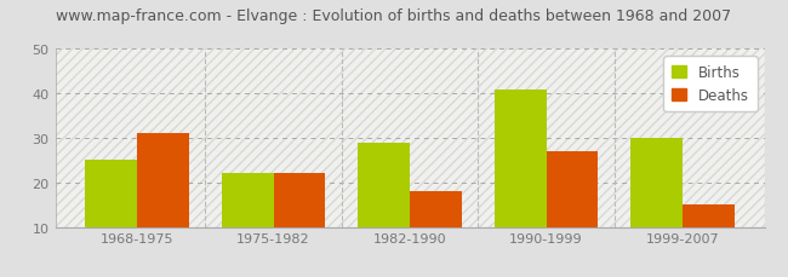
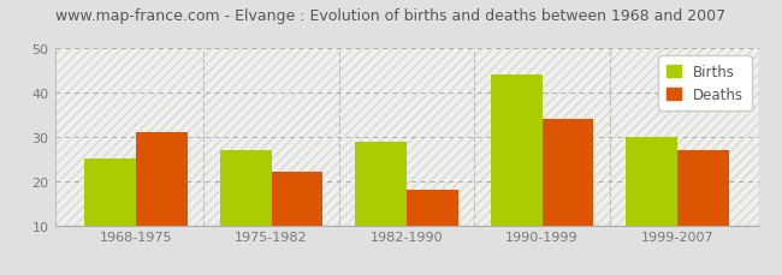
Births/1975-1982: 22 -> 27
Births/1990-1999: 41 -> 44
Deaths/1990-1999: 27 -> 34
Deaths/1999-2007: 15 -> 27
